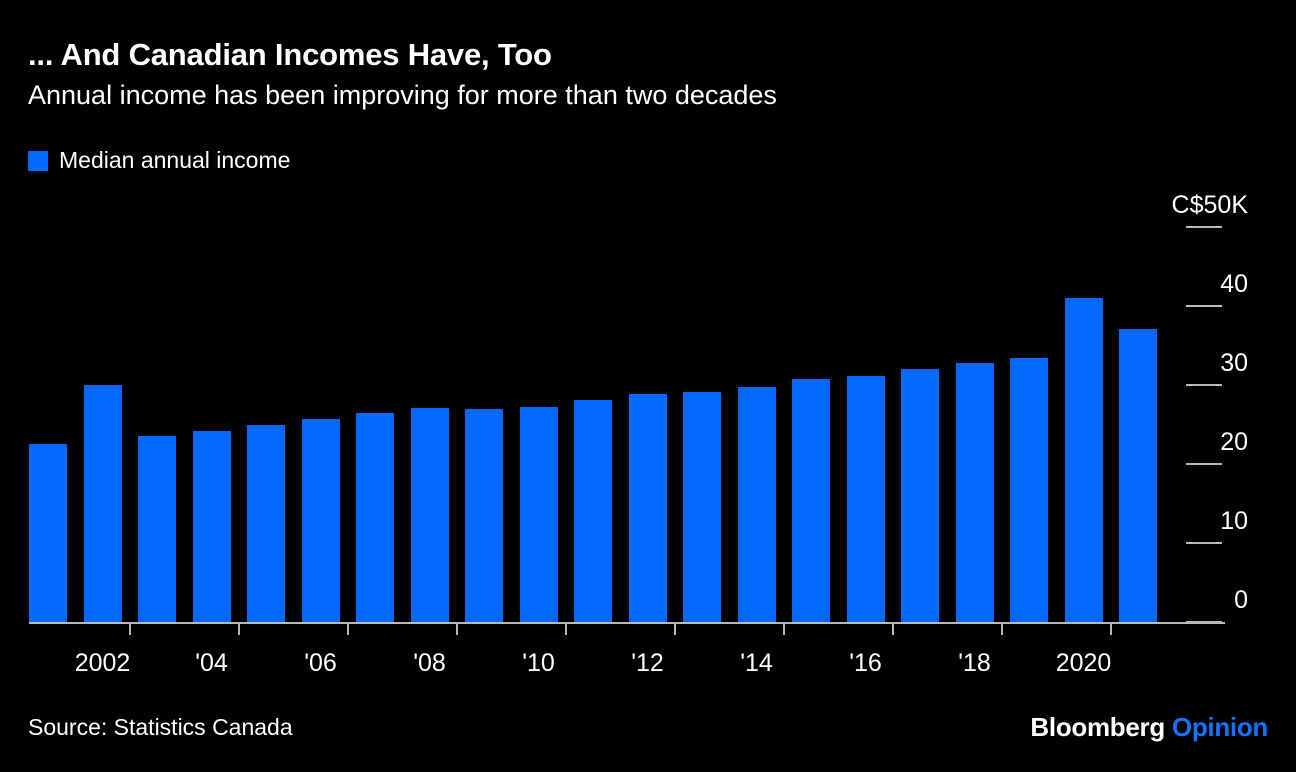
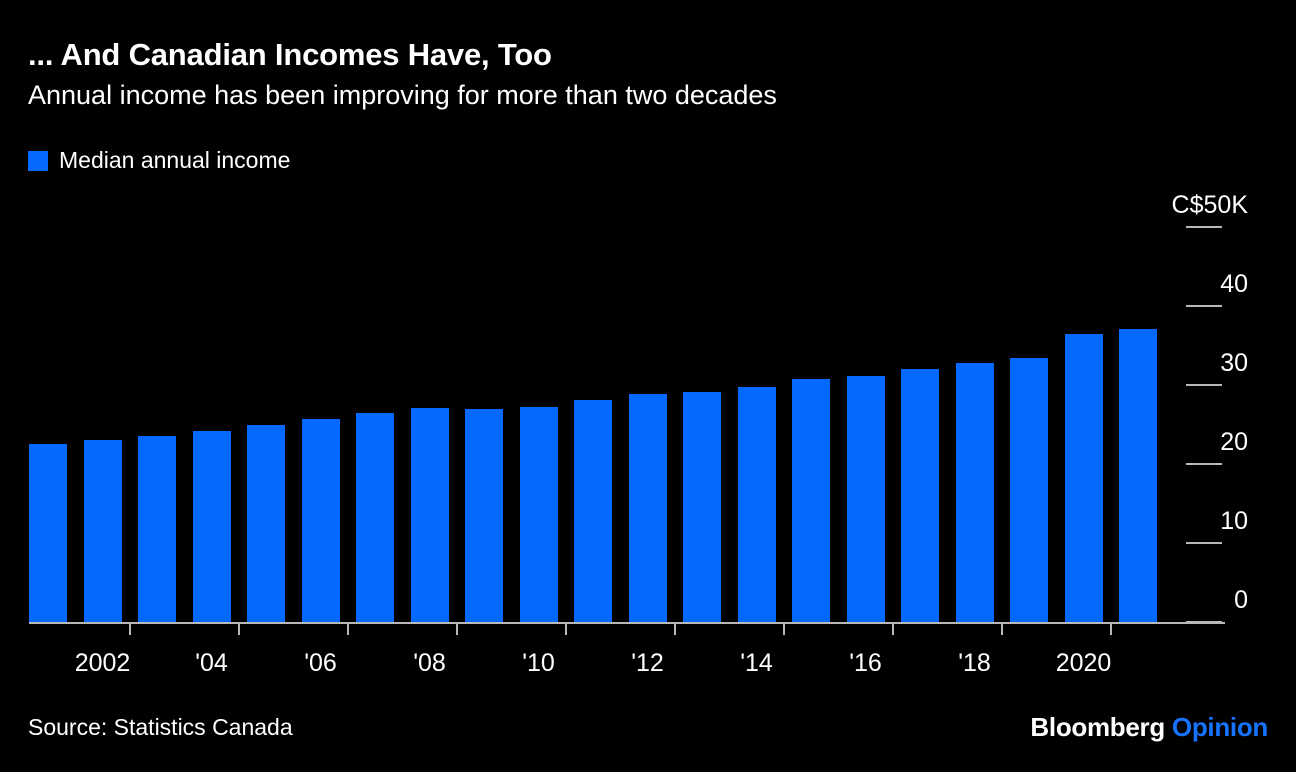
2002: 30 -> 23
2020: 41 -> 36
